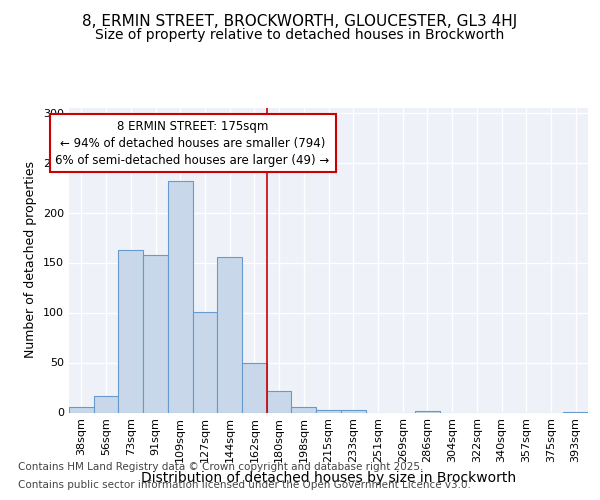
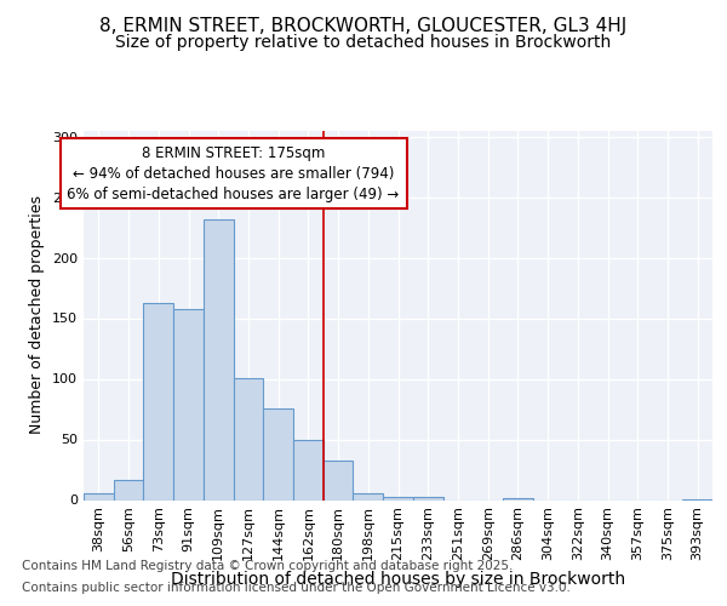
144sqm: 156 -> 76
180sqm: 22 -> 33
